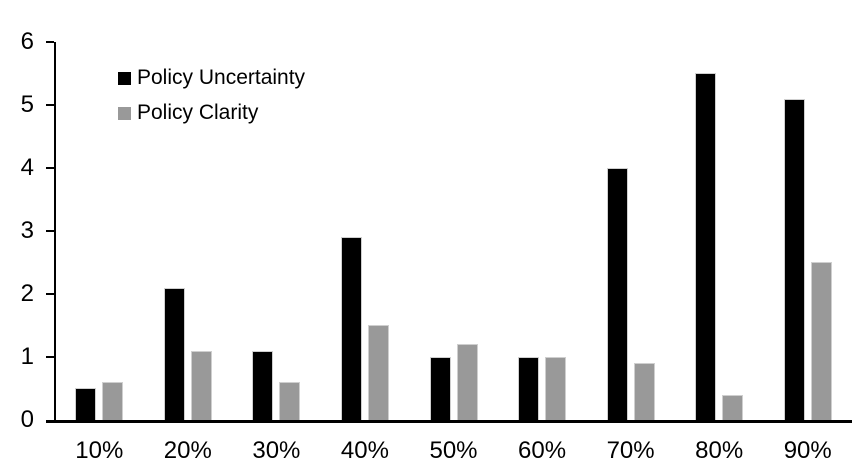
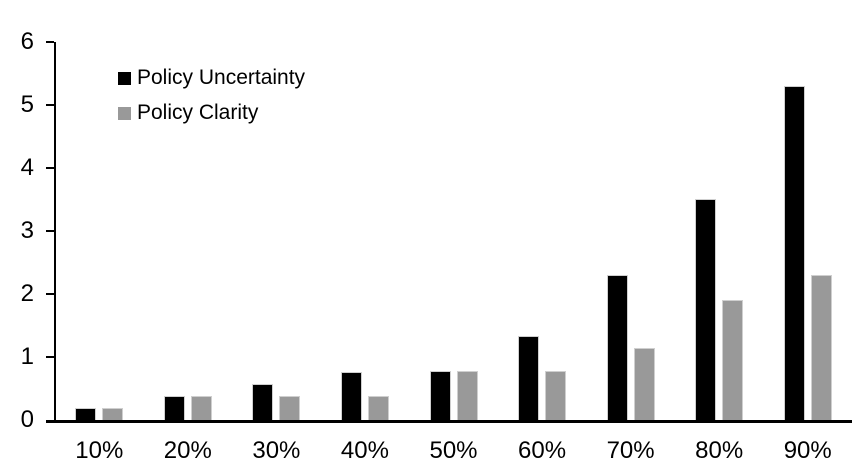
Policy Uncertainty/10%: 0.5 -> 0.2
Policy Clarity/10%: 0.6 -> 0.2
Policy Uncertainty/20%: 2.1 -> 0.4
Policy Clarity/20%: 1.1 -> 0.4
Policy Uncertainty/30%: 1.1 -> 0.6
Policy Clarity/30%: 0.6 -> 0.4
Policy Uncertainty/40%: 2.9 -> 0.8
Policy Clarity/40%: 1.5 -> 0.4
Policy Uncertainty/50%: 1.0 -> 0.8
Policy Clarity/50%: 1.2 -> 0.8
Policy Uncertainty/60%: 1.0 -> 1.3
Policy Clarity/60%: 1.0 -> 0.8
Policy Uncertainty/70%: 4.0 -> 2.3
Policy Clarity/70%: 0.9 -> 1.1
Policy Uncertainty/80%: 5.5 -> 3.5
Policy Clarity/80%: 0.4 -> 1.9
Policy Uncertainty/90%: 5.1 -> 5.3
Policy Clarity/90%: 2.5 -> 2.3
